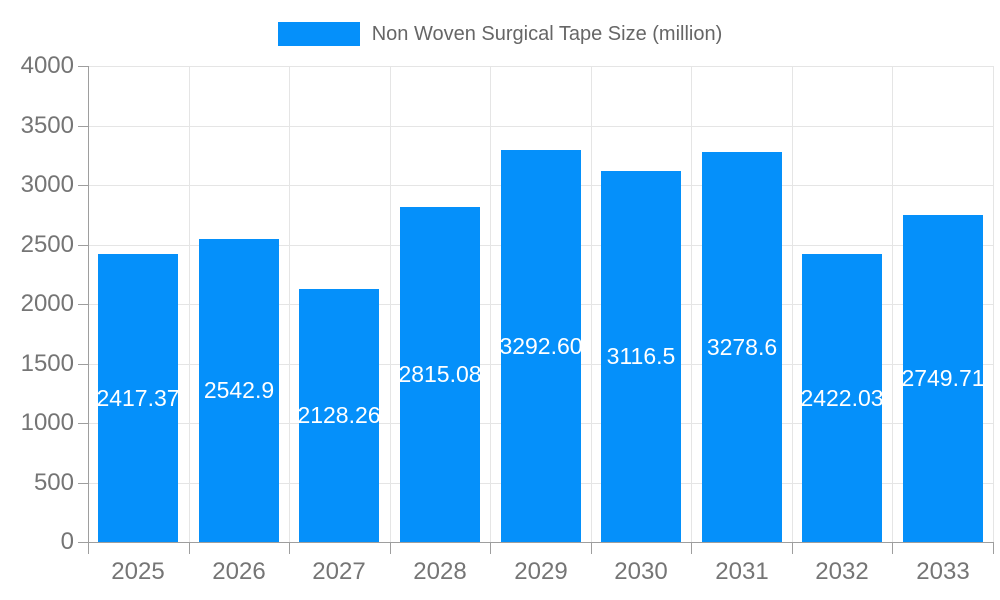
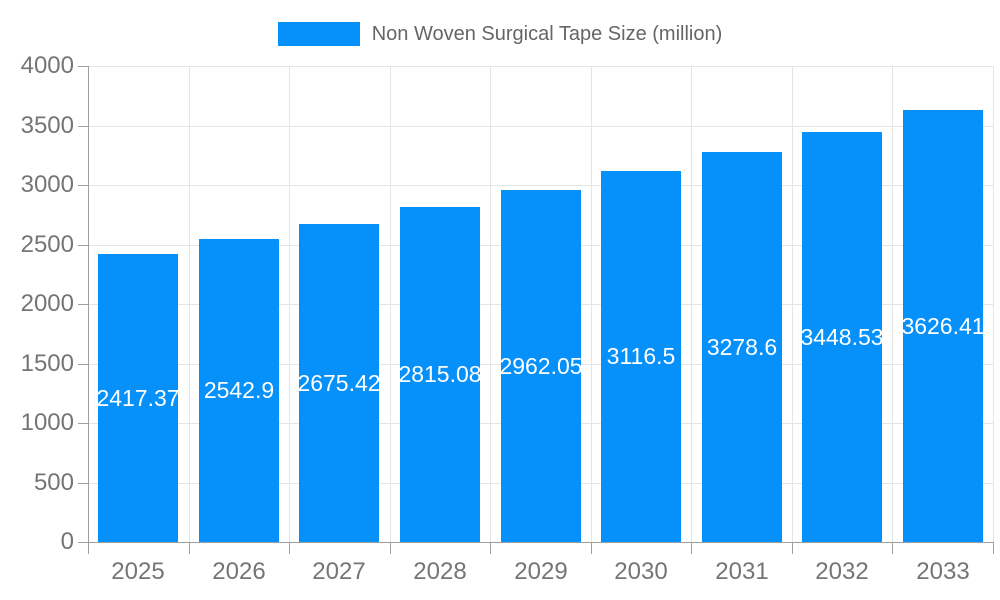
2027: 2128.26 -> 2675.42
2029: 3292.60 -> 2962.05
2032: 2422.03 -> 3448.53
2033: 2749.71 -> 3626.41
